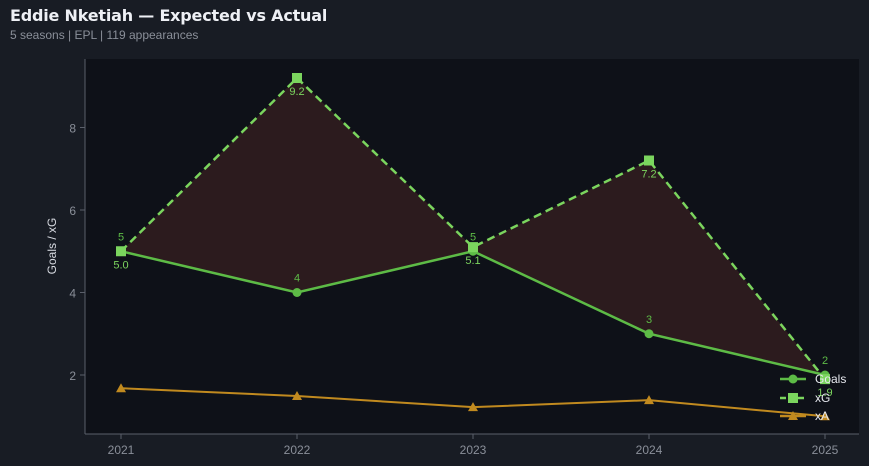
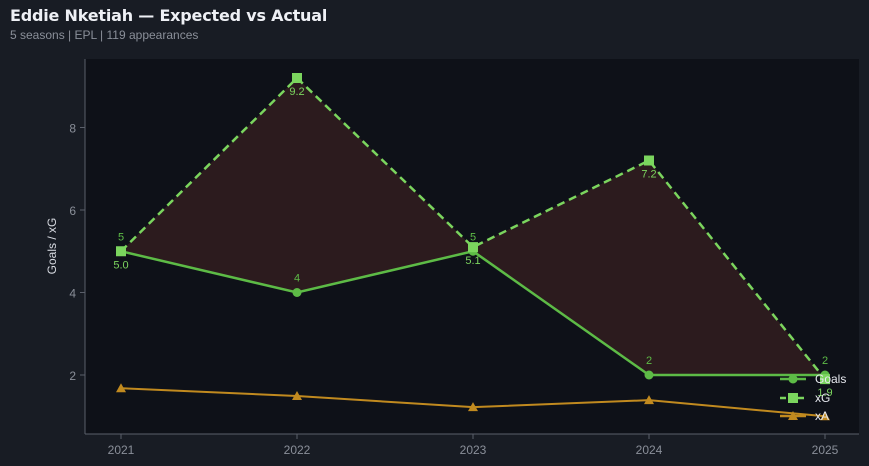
Goals/2024: 3 -> 2
